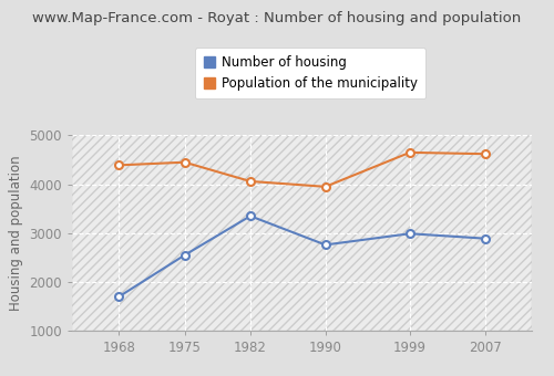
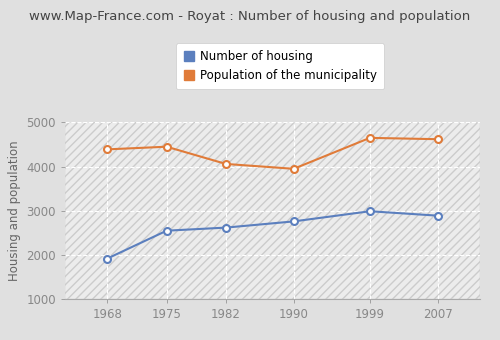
Number of housing/1968: 1700 -> 1920
Number of housing/1982: 3350 -> 2620
